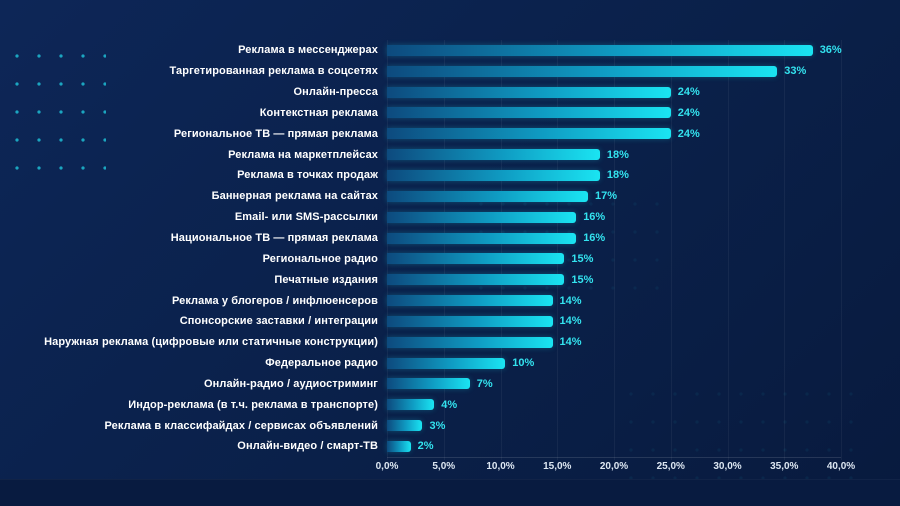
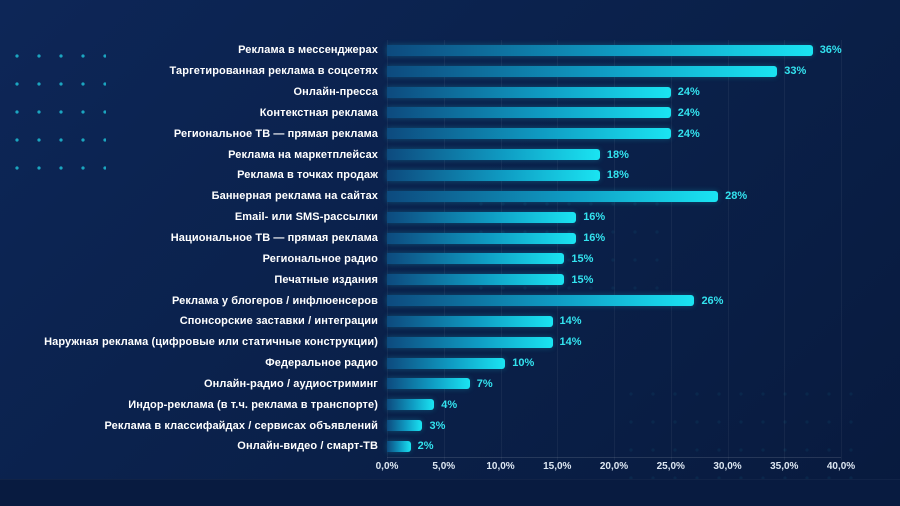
Баннерная реклама на сайтах: 17% -> 28%
Реклама у блогеров / инфлюенсеров: 14% -> 26%
